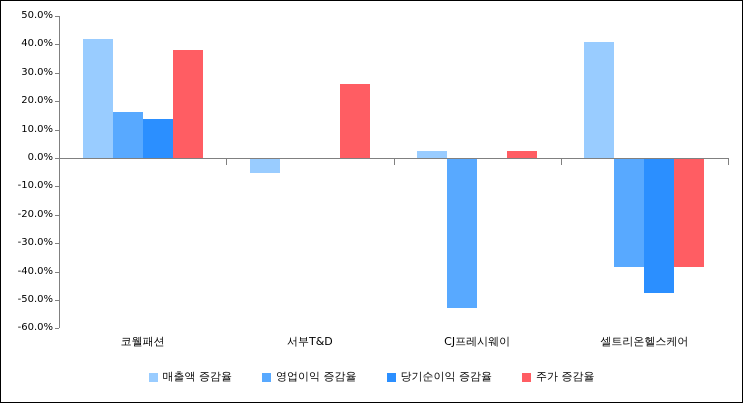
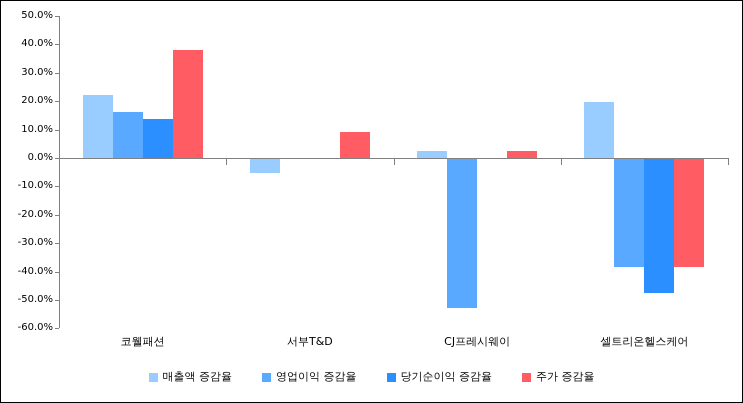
매출액 증감율/코웰패션: 42% -> 22%
주가 증감율/서부T&D: 26% -> 9%
매출액 증감율/셀트리온헬스케어: 41% -> 20%
